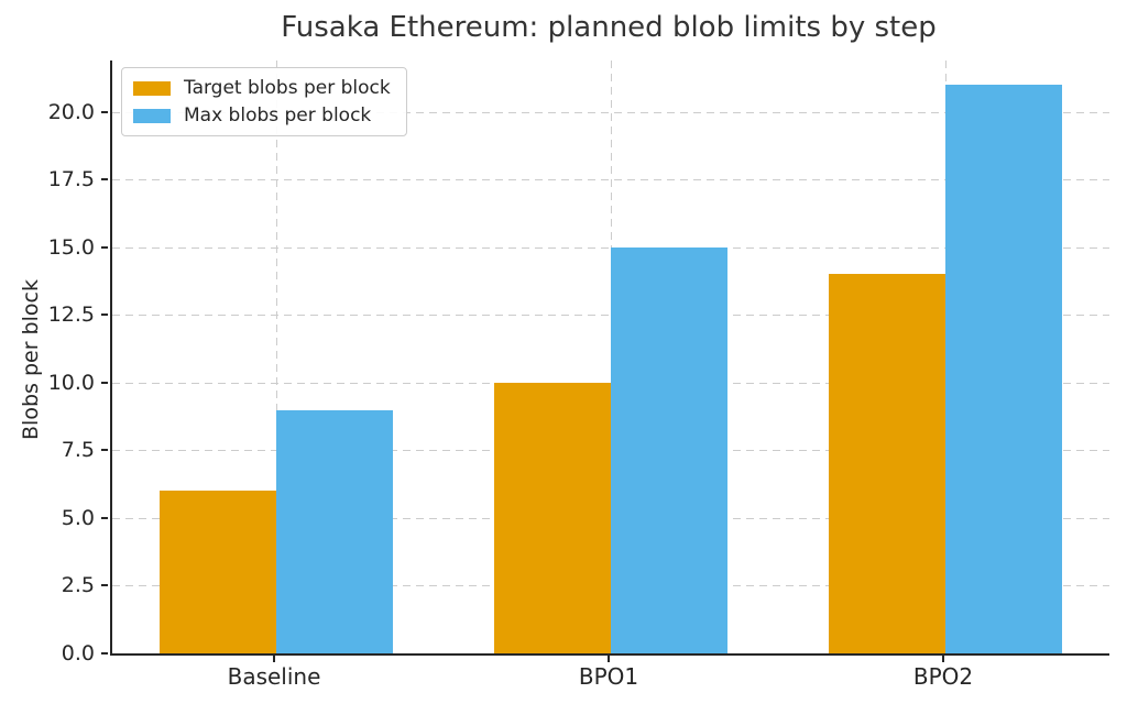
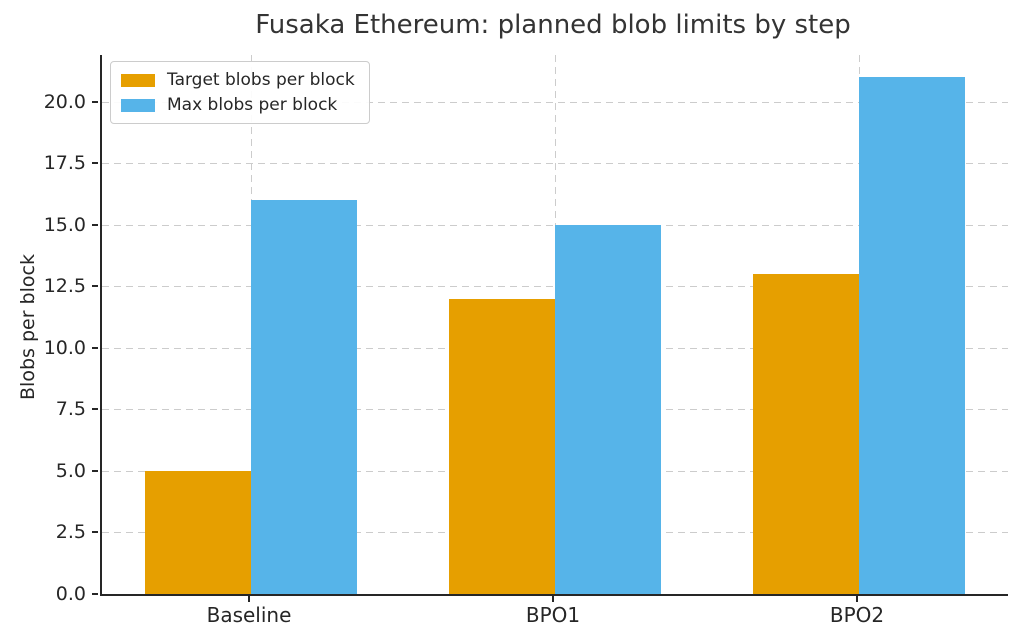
Target blobs per block/Baseline: 6 -> 5
Max blobs per block/Baseline: 9 -> 16
Target blobs per block/BPO1: 10 -> 12
Target blobs per block/BPO2: 14 -> 13
